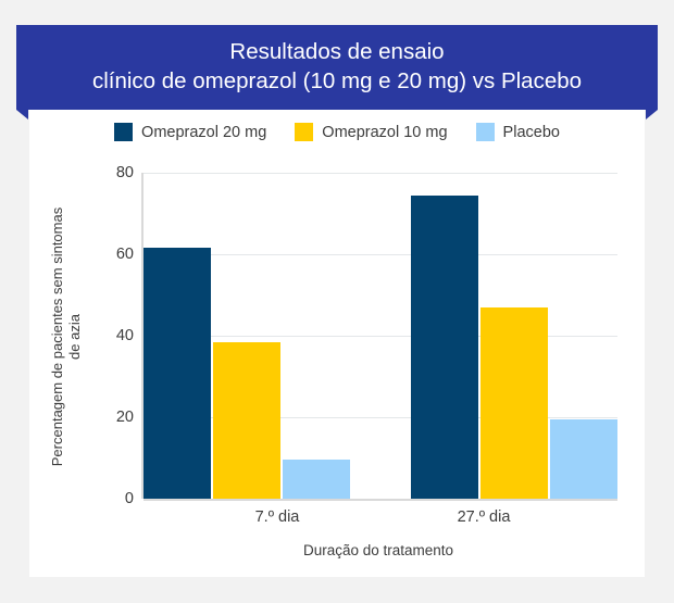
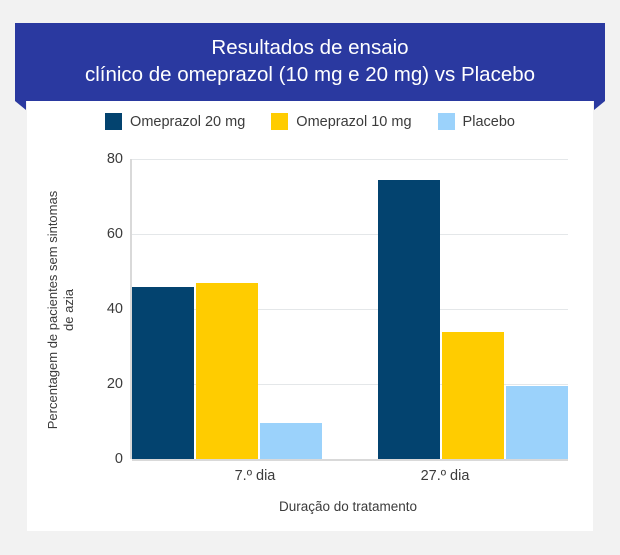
Omeprazol 20 mg/7.º dia: 62 -> 46
Omeprazol 10 mg/7.º dia: 38 -> 47
Omeprazol 10 mg/27.º dia: 47 -> 34
